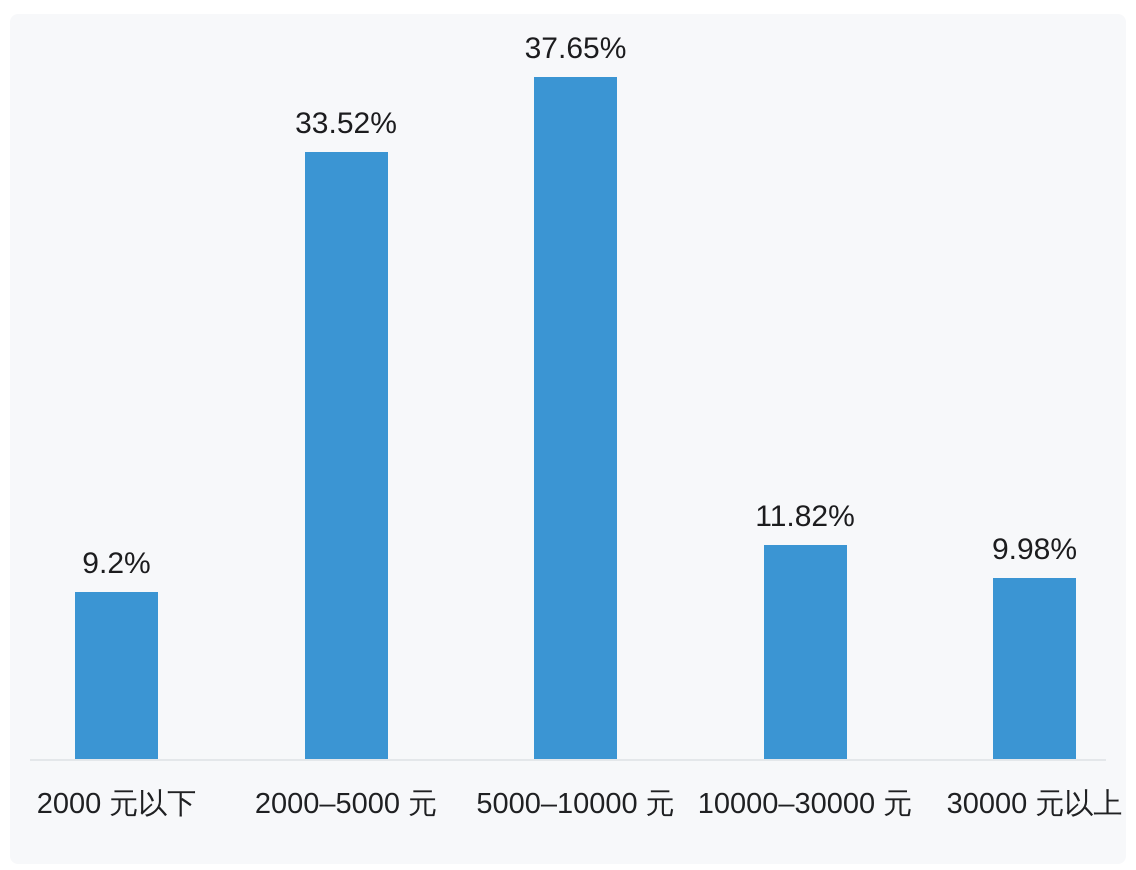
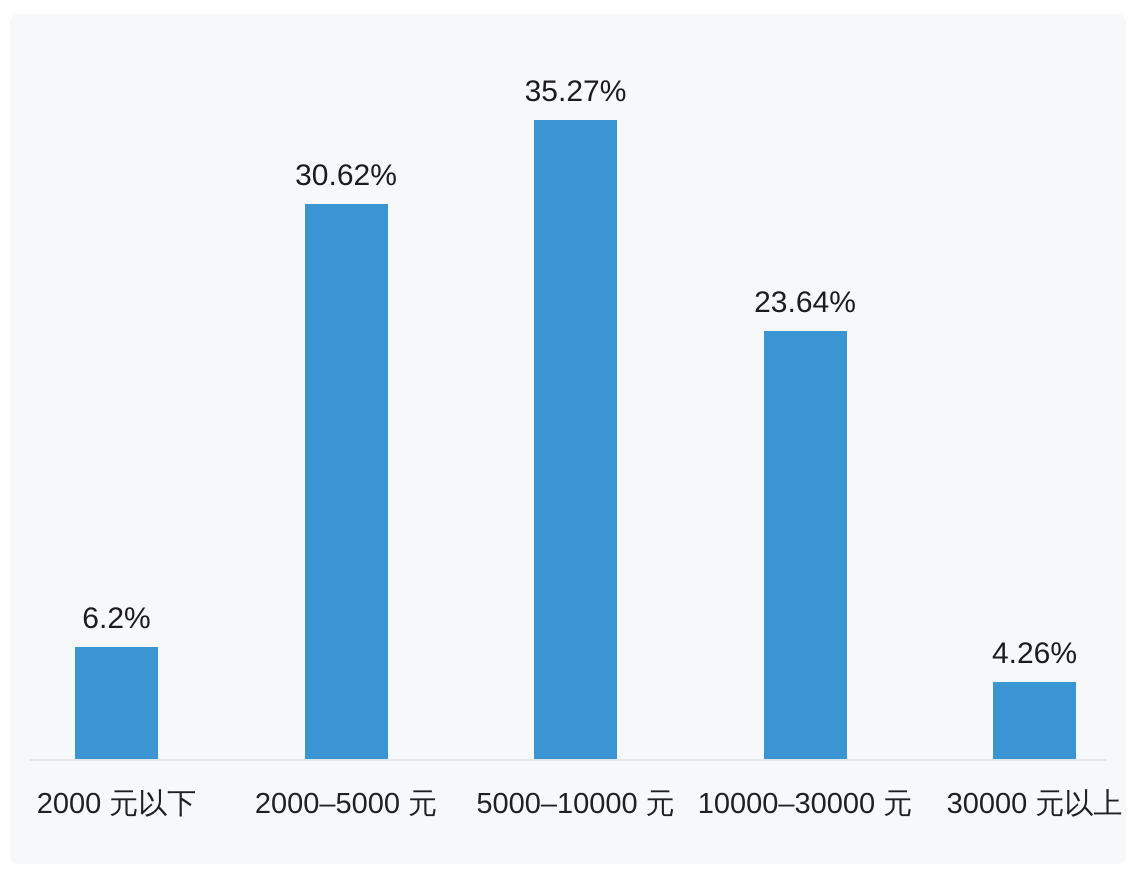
2000 元以下: 9.2% -> 6.2%
2000–5000 元: 33.52% -> 30.62%
5000–10000 元: 37.65% -> 35.27%
10000–30000 元: 11.82% -> 23.64%
30000 元以上: 9.98% -> 4.26%
